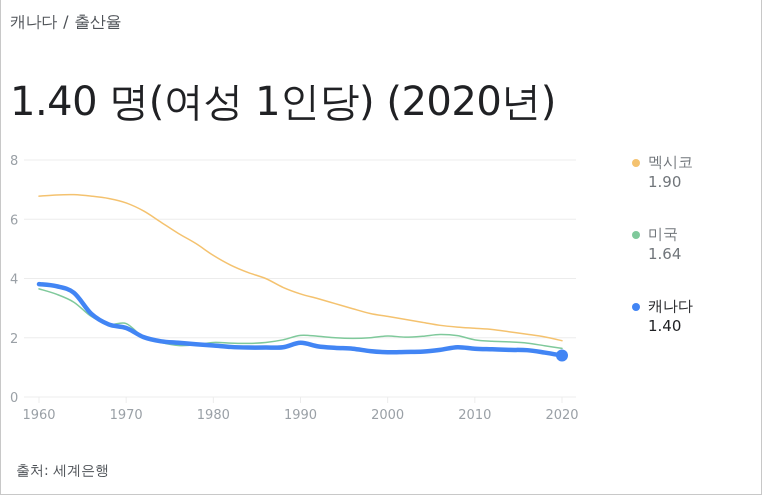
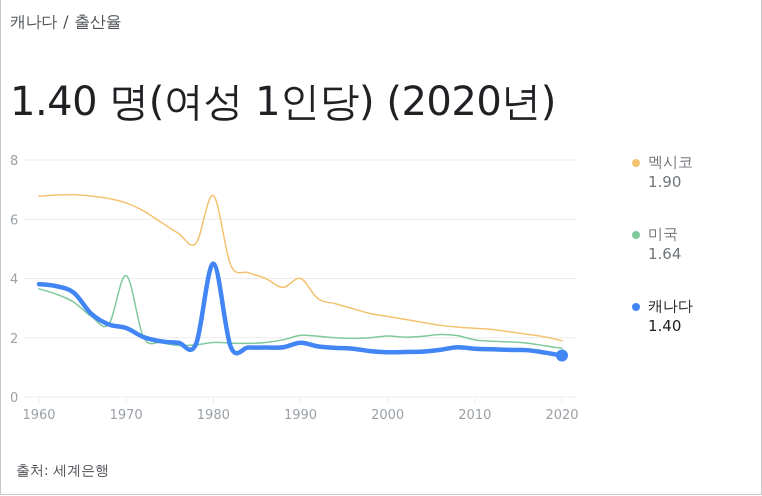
미국/1970: 2.5 -> 4.1
멕시코/1980: 4.8 -> 6.8
캐나다/1980: 1.7 -> 4.5
멕시코/1990: 3.5 -> 4.0
